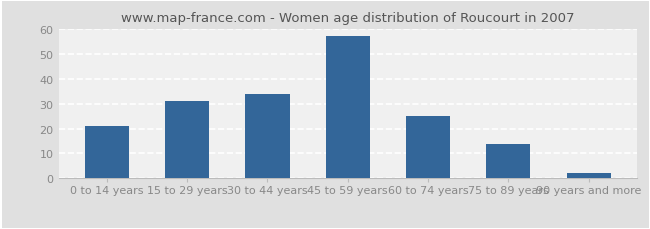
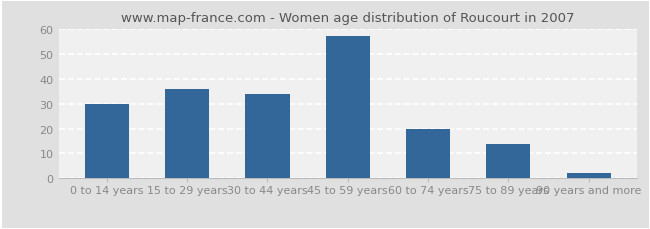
0 to 14 years: 21 -> 30
15 to 29 years: 31 -> 36
60 to 74 years: 25 -> 20
